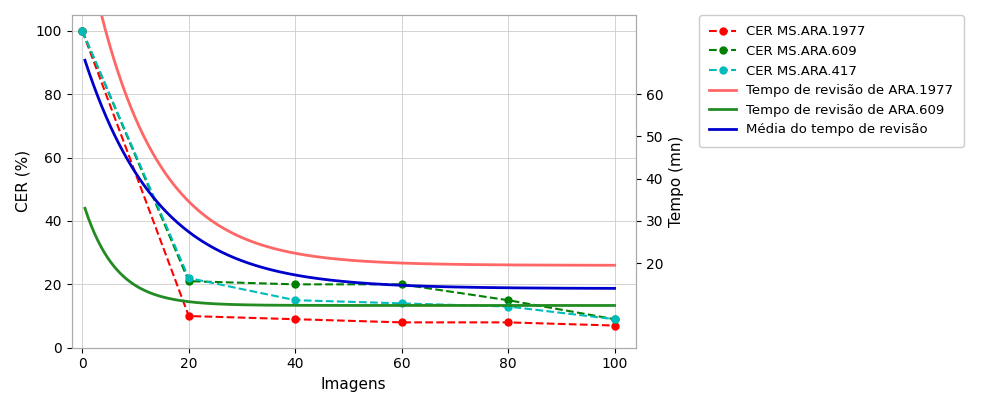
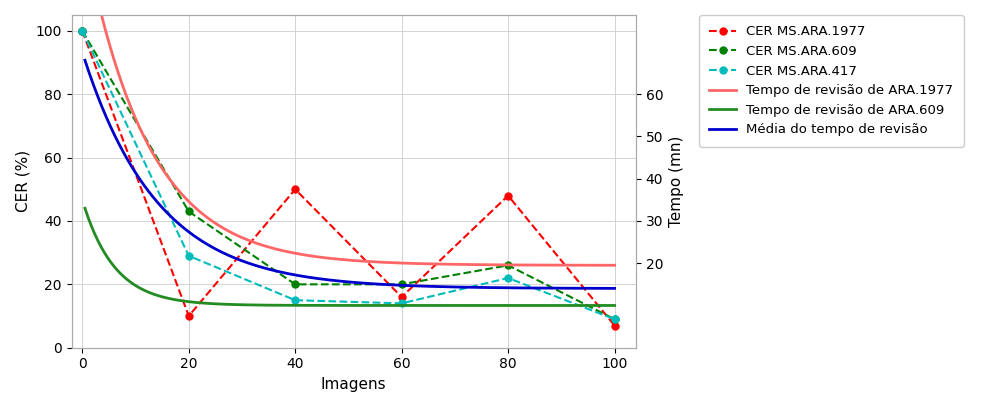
CER MS.ARA.609/20: 21 -> 43
CER MS.ARA.417/20: 22 -> 29
CER MS.ARA.1977/40: 9 -> 50
CER MS.ARA.1977/60: 8 -> 16
CER MS.ARA.1977/80: 8 -> 48
CER MS.ARA.609/80: 15 -> 26
CER MS.ARA.417/80: 13 -> 22
